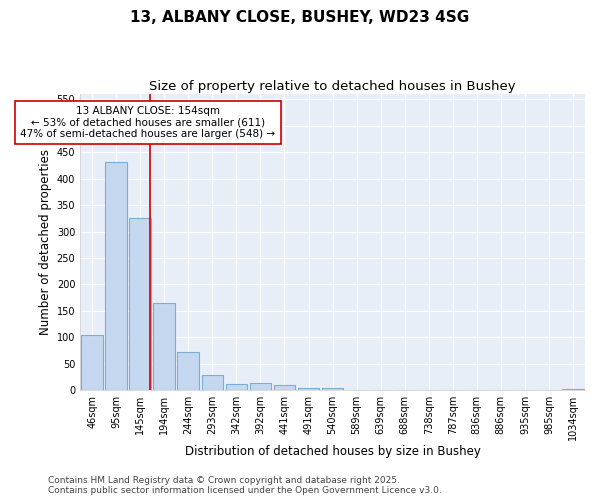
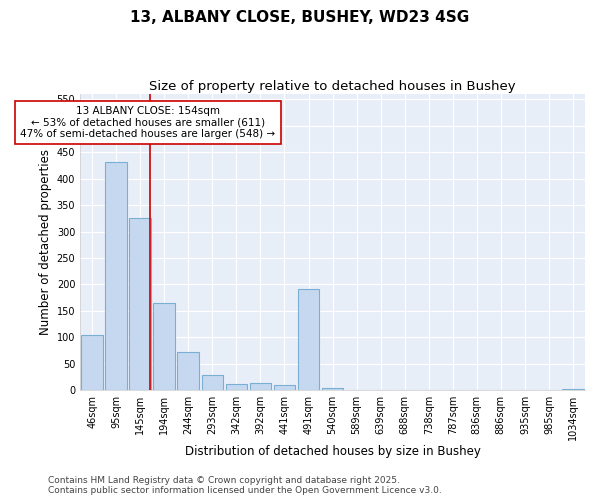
491sqm: 5 -> 192
